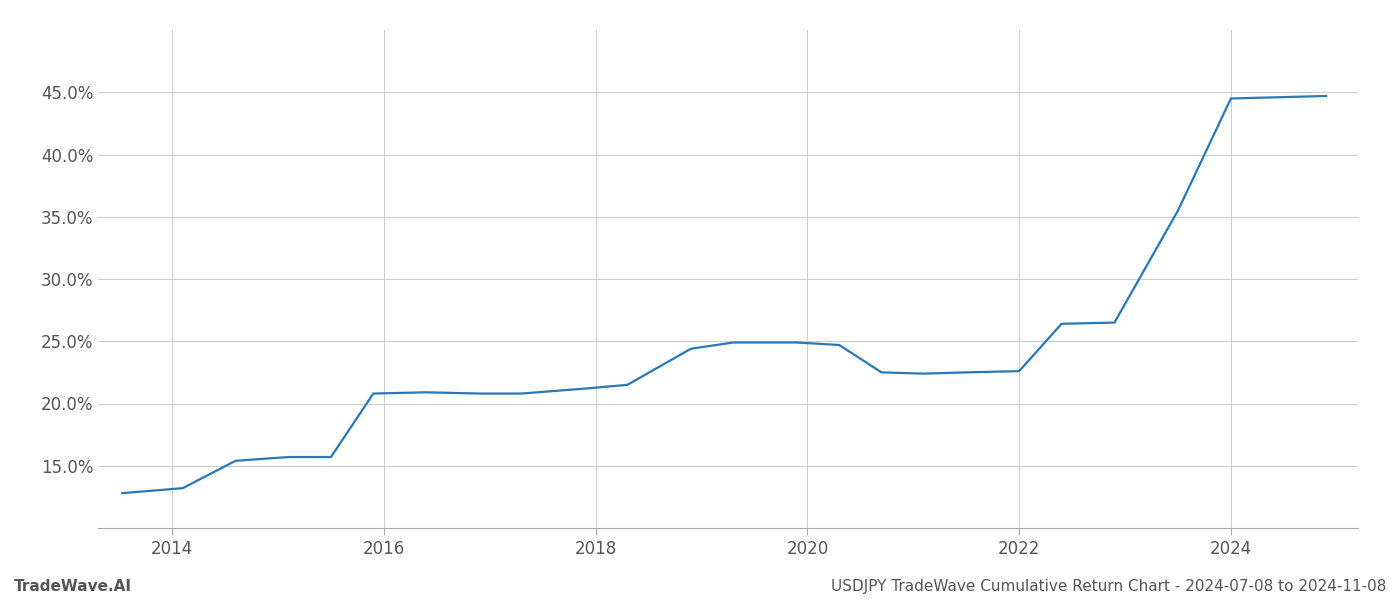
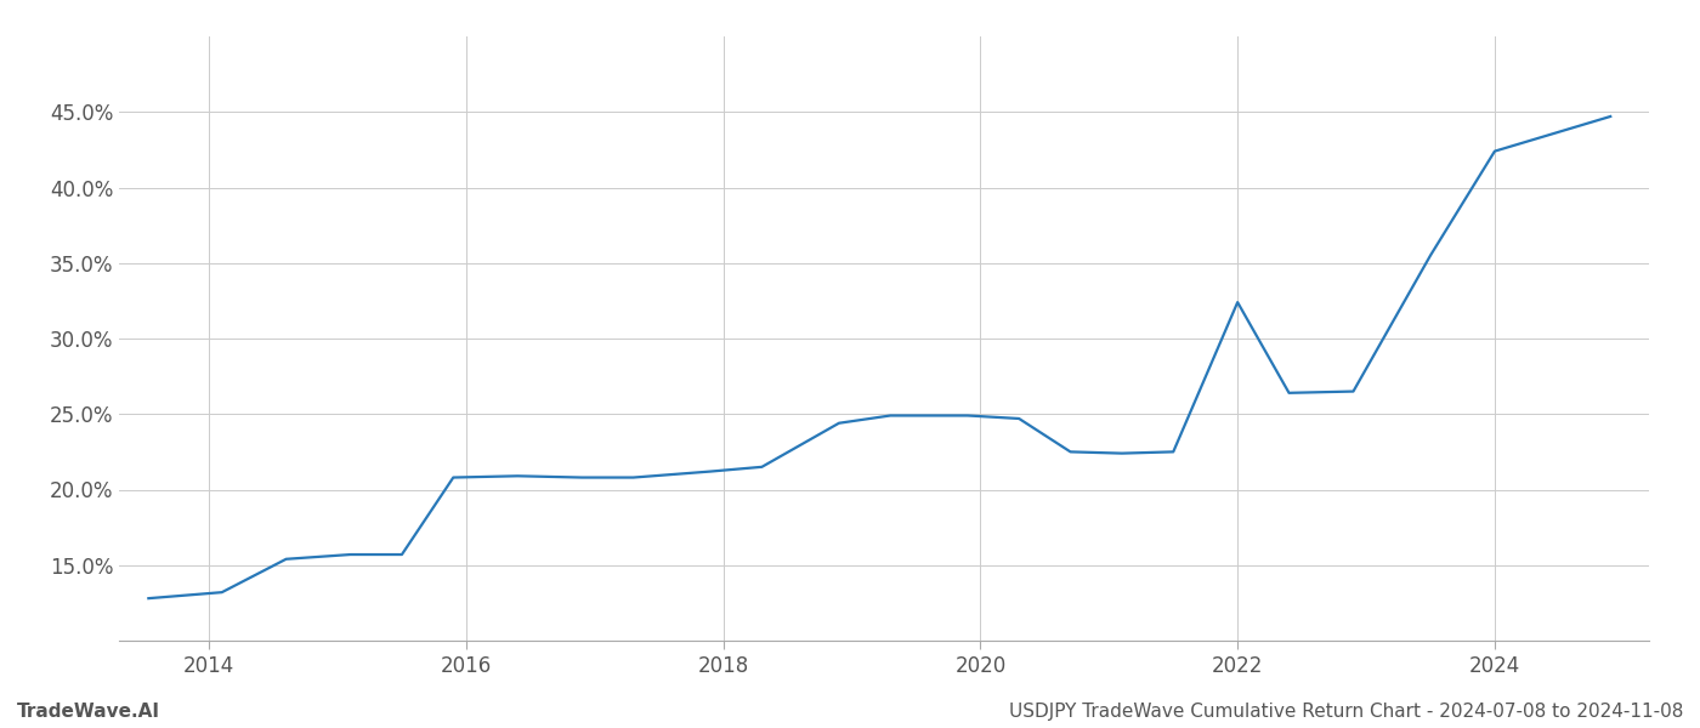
2022: 22.6% -> 32.4%
2024: 44.5% -> 42.4%
